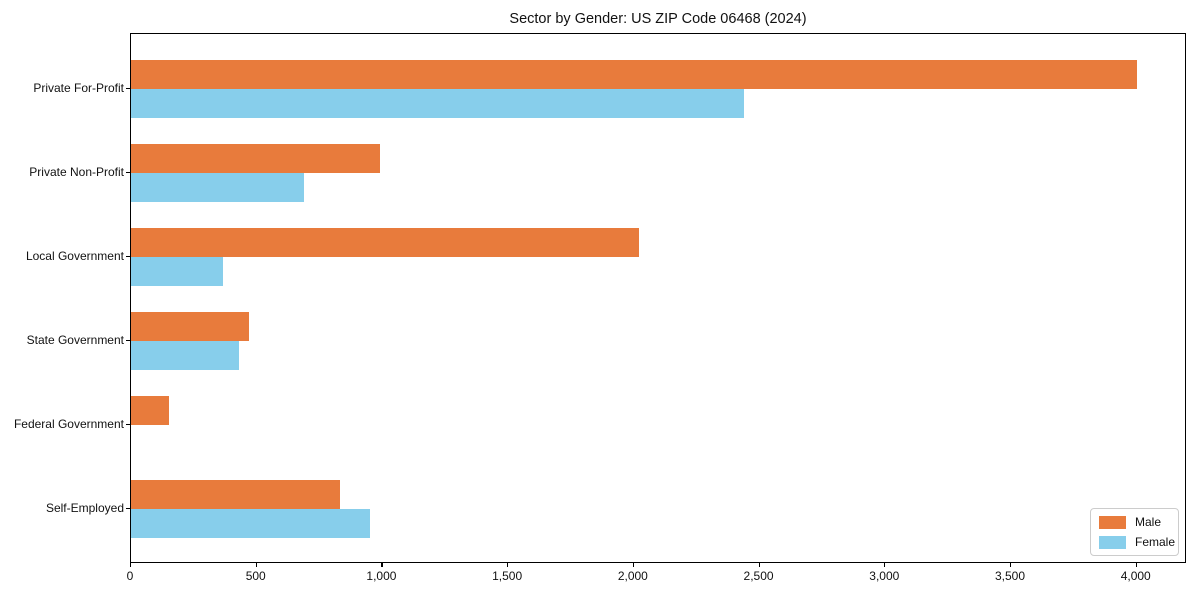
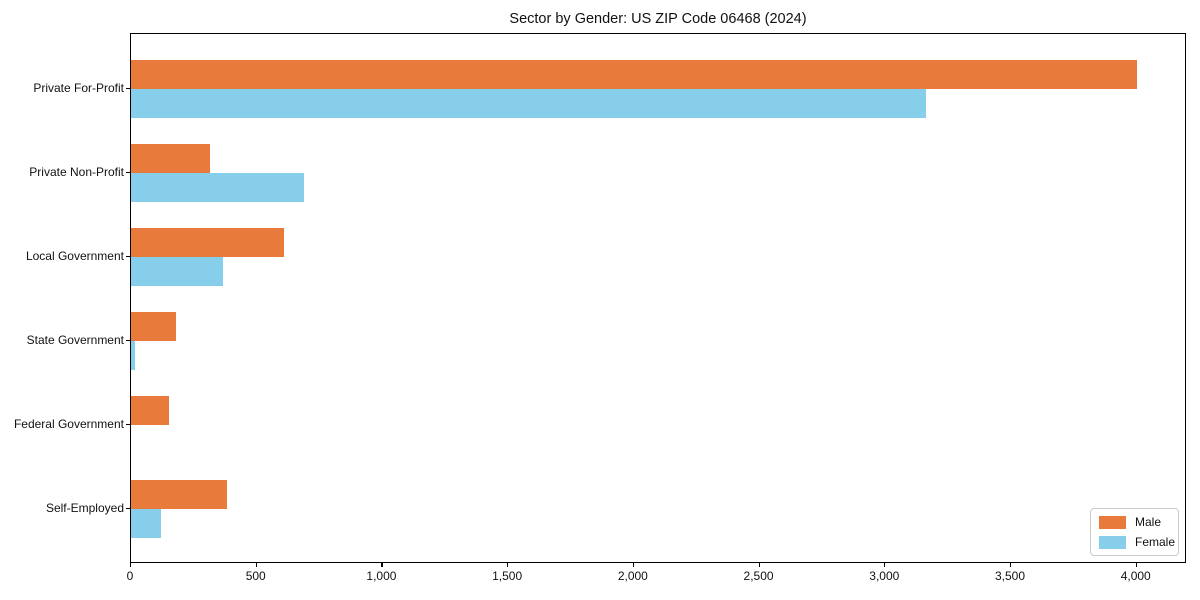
Female/Private For-Profit: 2440 -> 3160
Male/Private Non-Profit: 990 -> 320
Male/Local Government: 2020 -> 610
Male/State Government: 470 -> 180
Female/State Government: 430 -> 20
Male/Self-Employed: 830 -> 380
Female/Self-Employed: 950 -> 120
